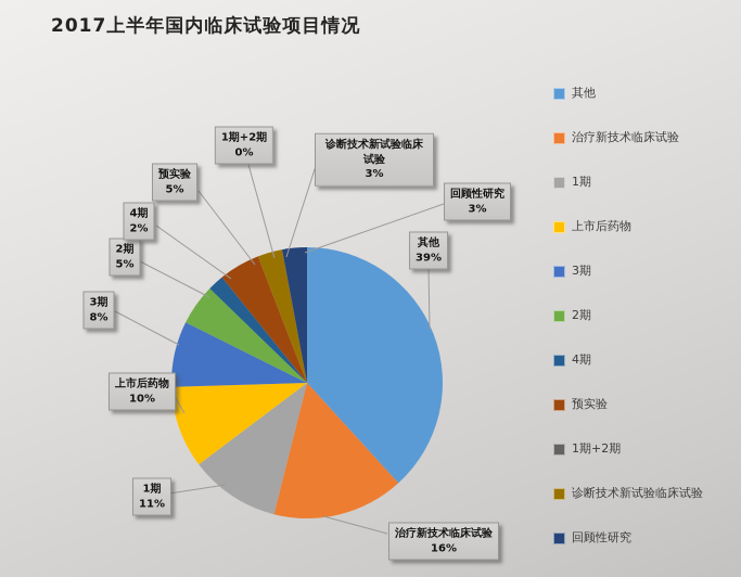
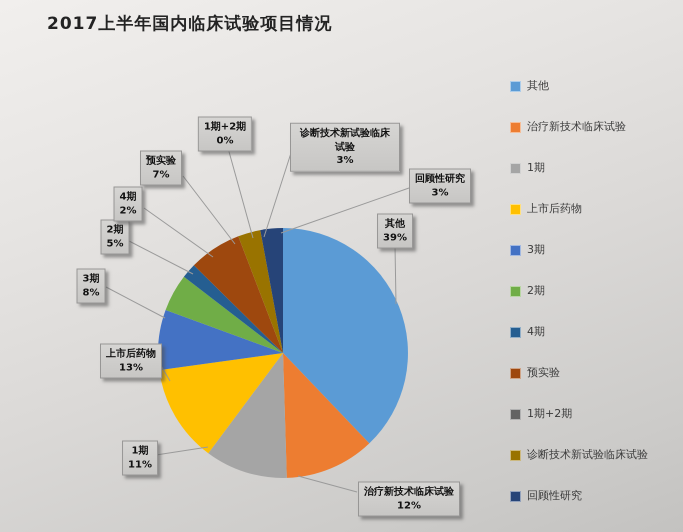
治疗新技术临床试验: 16% -> 12%
上市后药物: 10% -> 13%
预实验: 5% -> 7%
